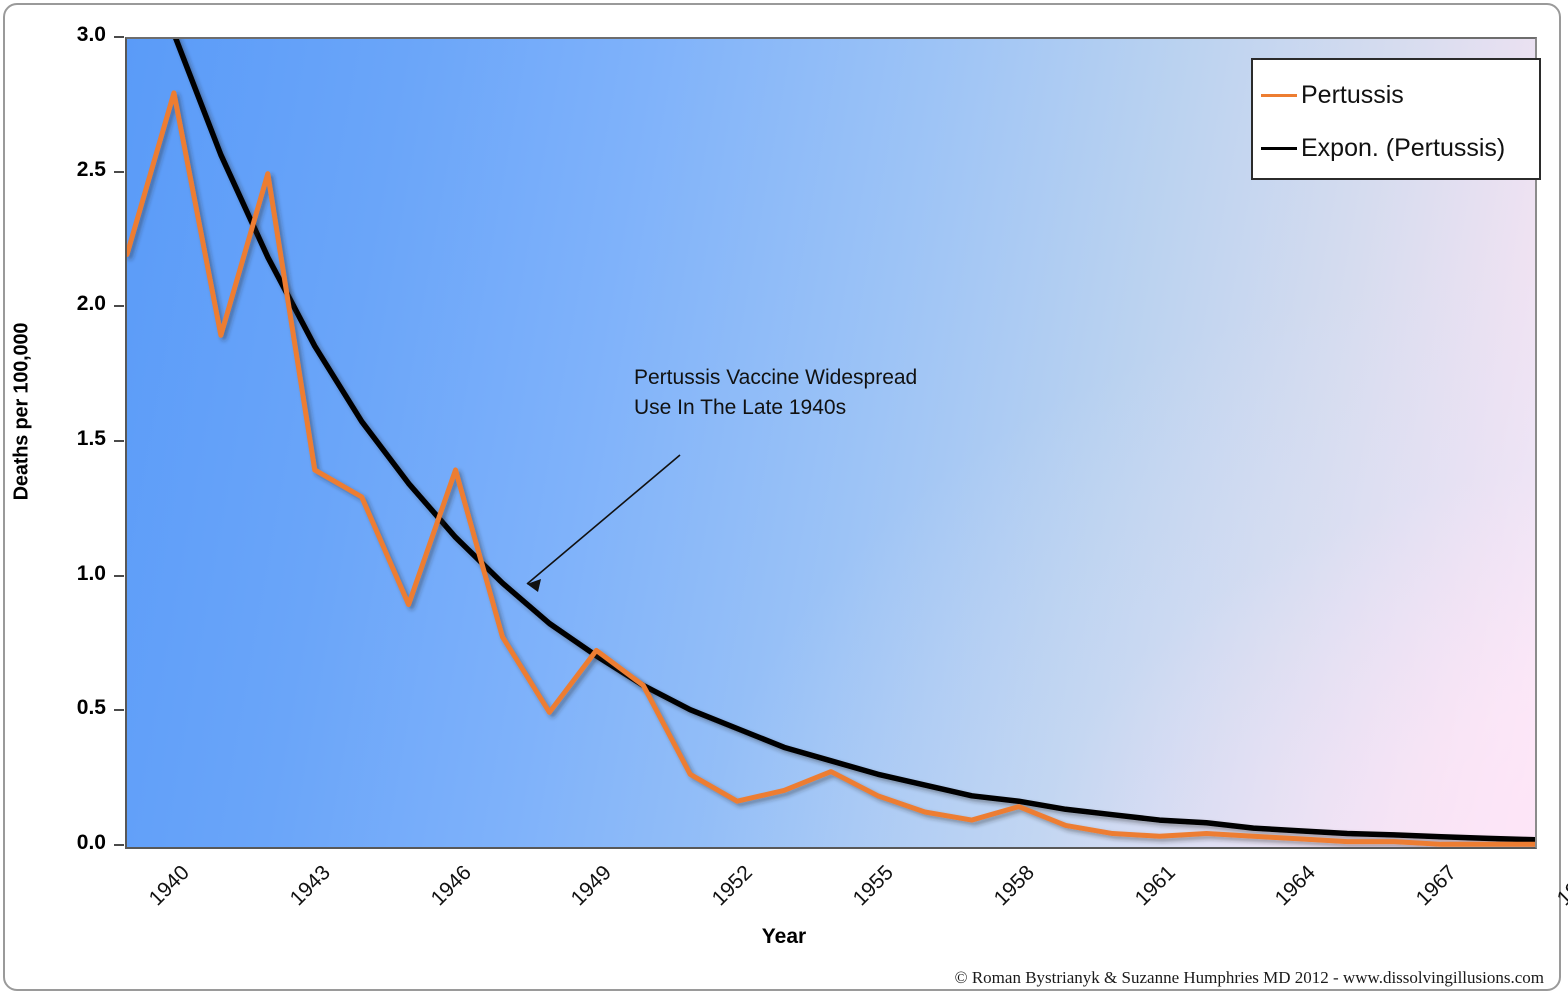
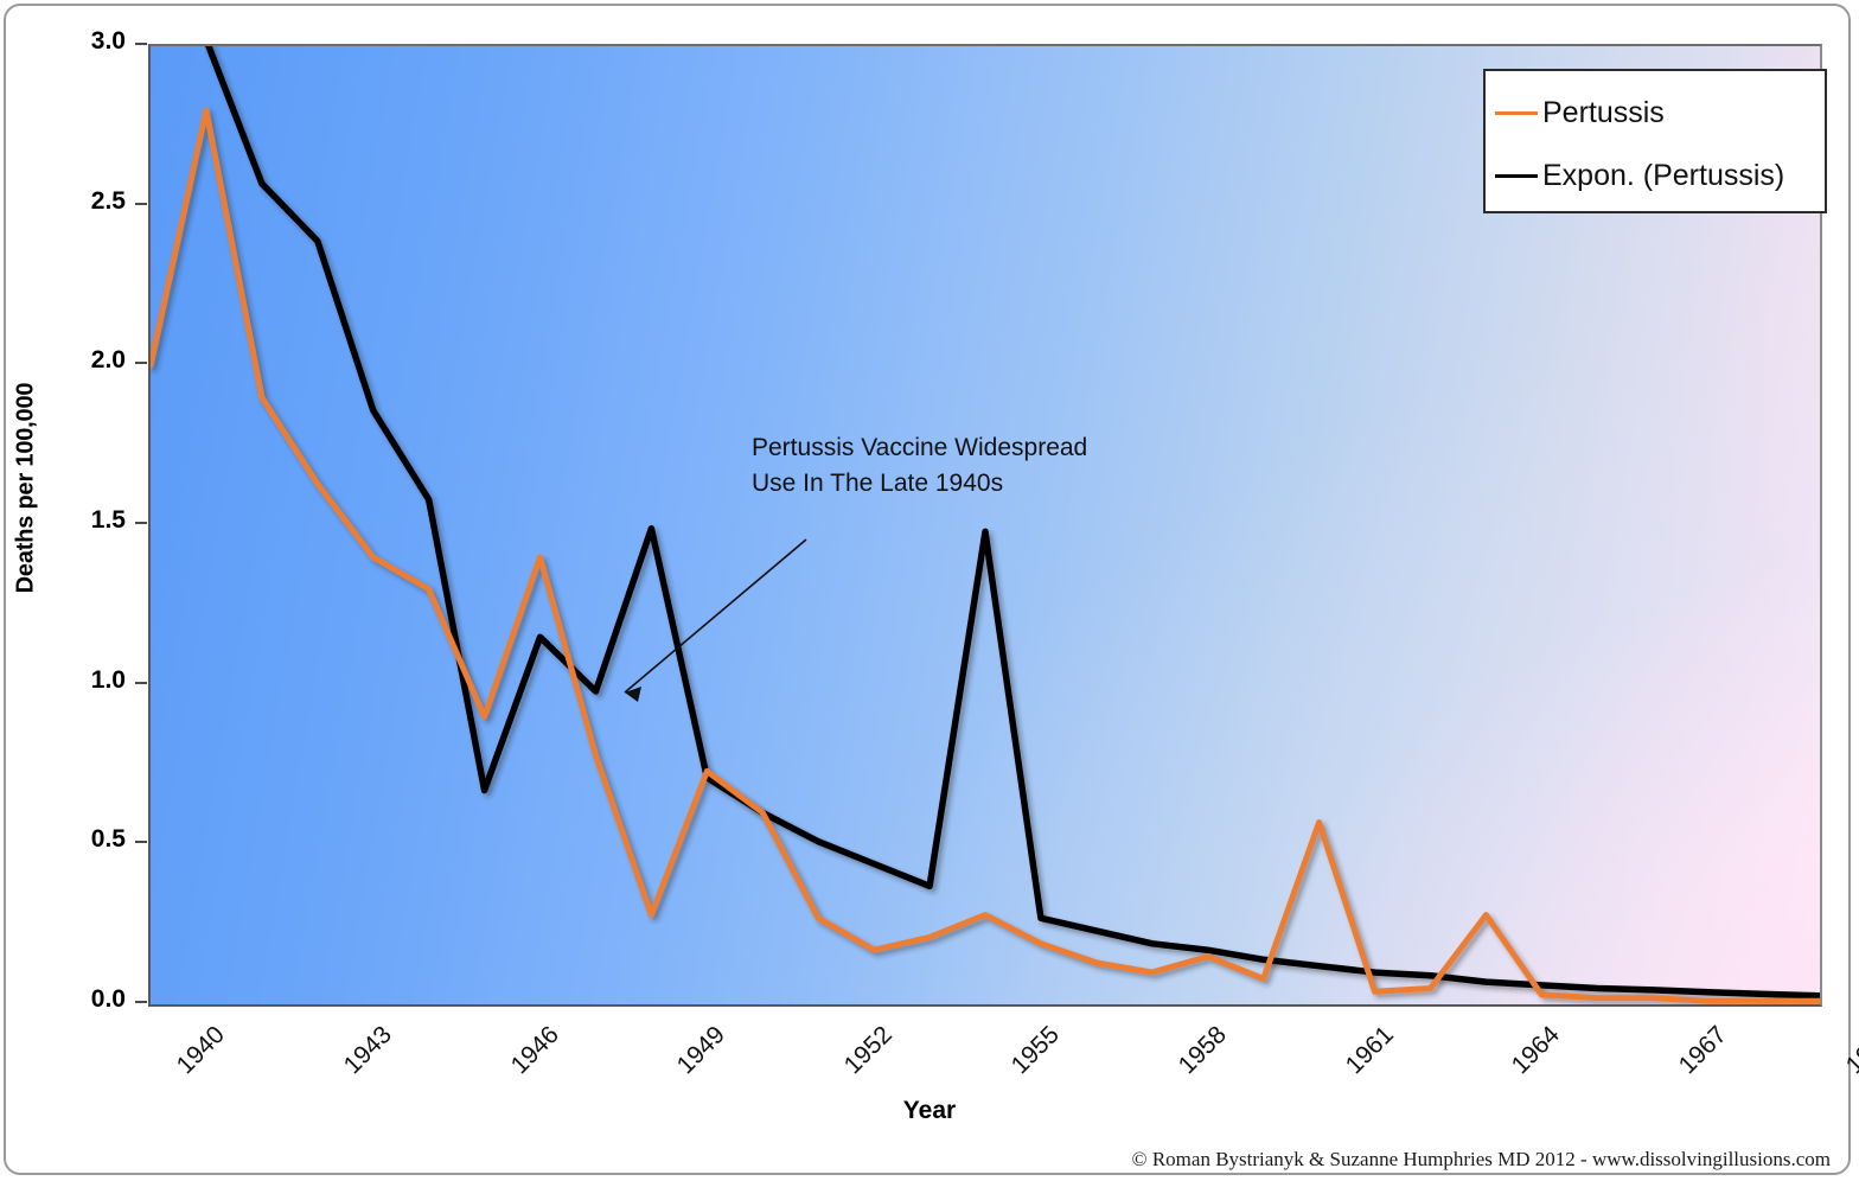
Pertussis/1940: 2.20 -> 2.00
Pertussis/1943: 2.50 -> 1.63
Expon. (Pertussis)/1943: 2.19 -> 2.39
Expon. (Pertussis)/1946: 1.35 -> 0.67
Pertussis/1949: 0.50 -> 0.28
Expon. (Pertussis)/1949: 0.83 -> 1.49
Expon. (Pertussis)/1955: 0.32 -> 1.48
Pertussis/1961: 0.05 -> 0.57
Pertussis/1964: 0.04 -> 0.28
